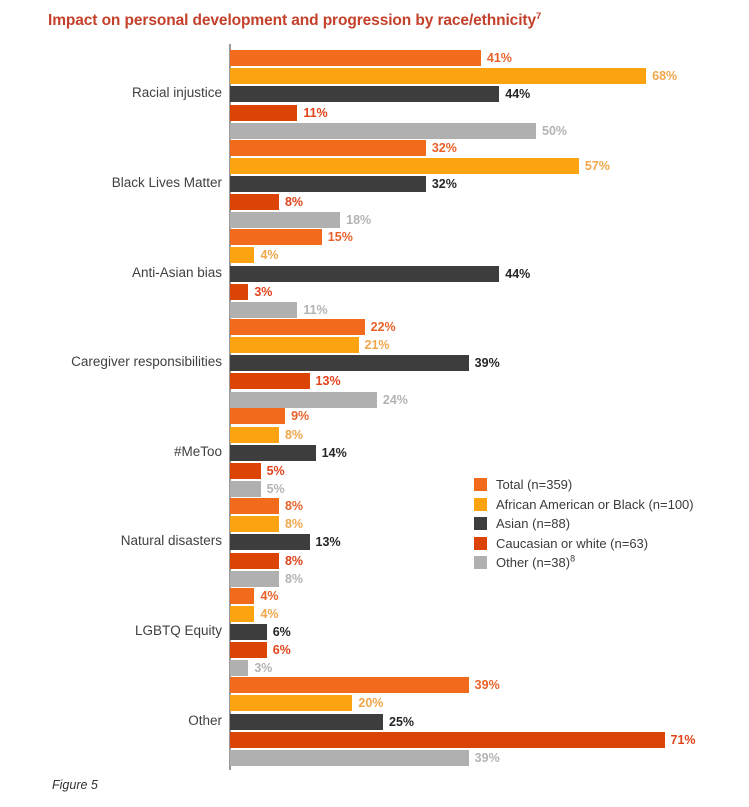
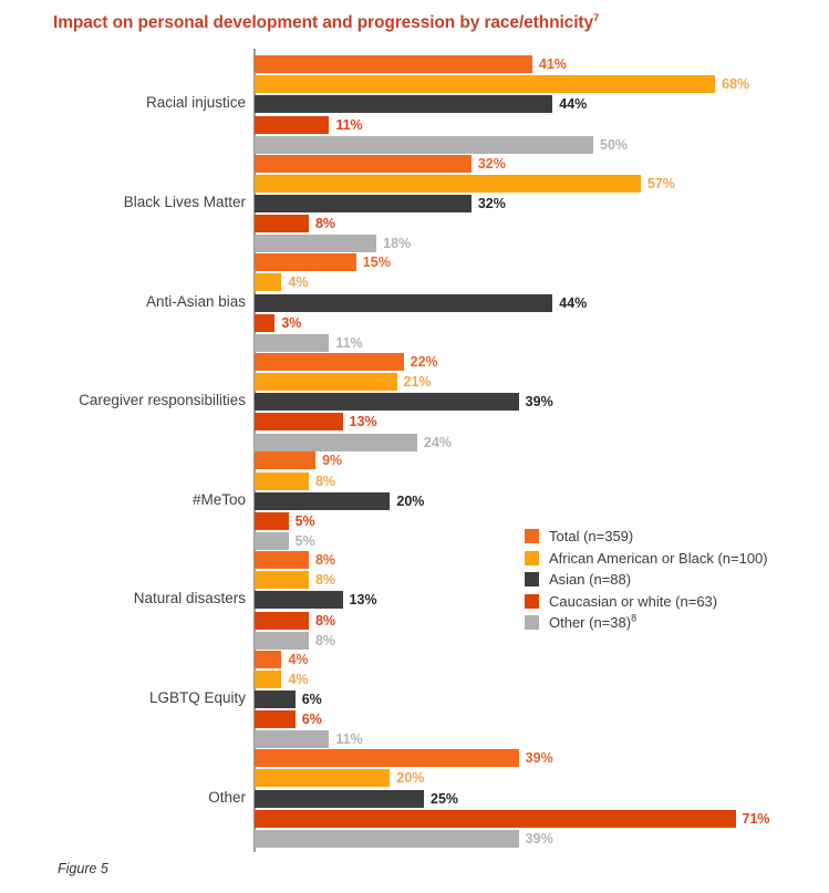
Asian (n=88)/#MeToo: 14% -> 20%
Other (n=38)/LGBTQ Equity: 3% -> 11%
